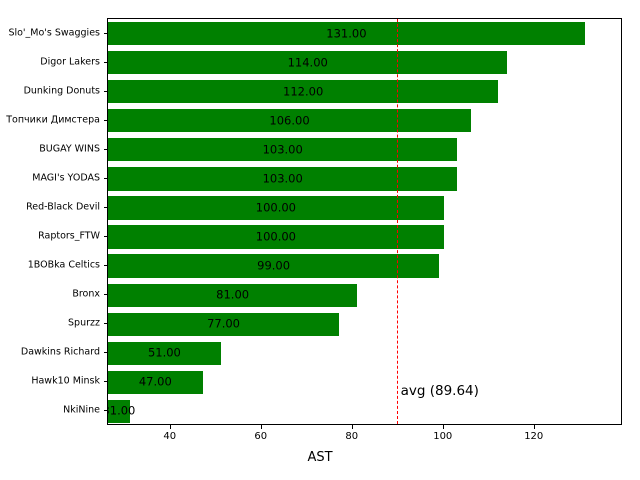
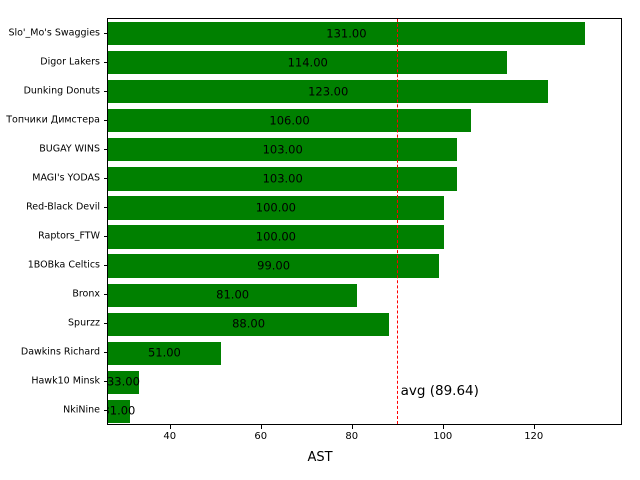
Dunking Donuts: 112.00 -> 123.00
Spurzz: 77.00 -> 88.00
Hawk10 Minsk: 47.00 -> 33.00
